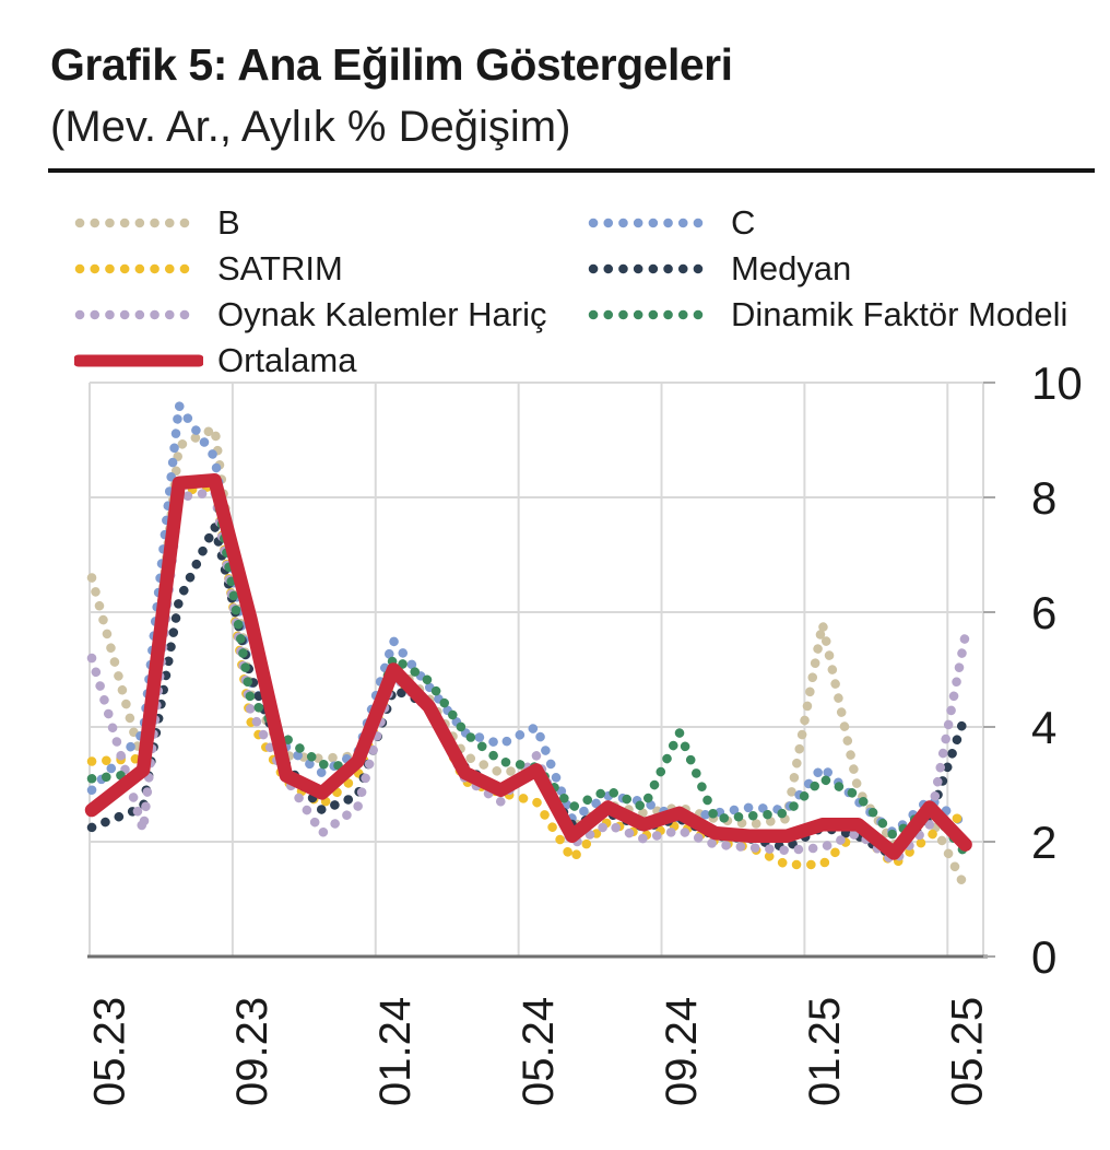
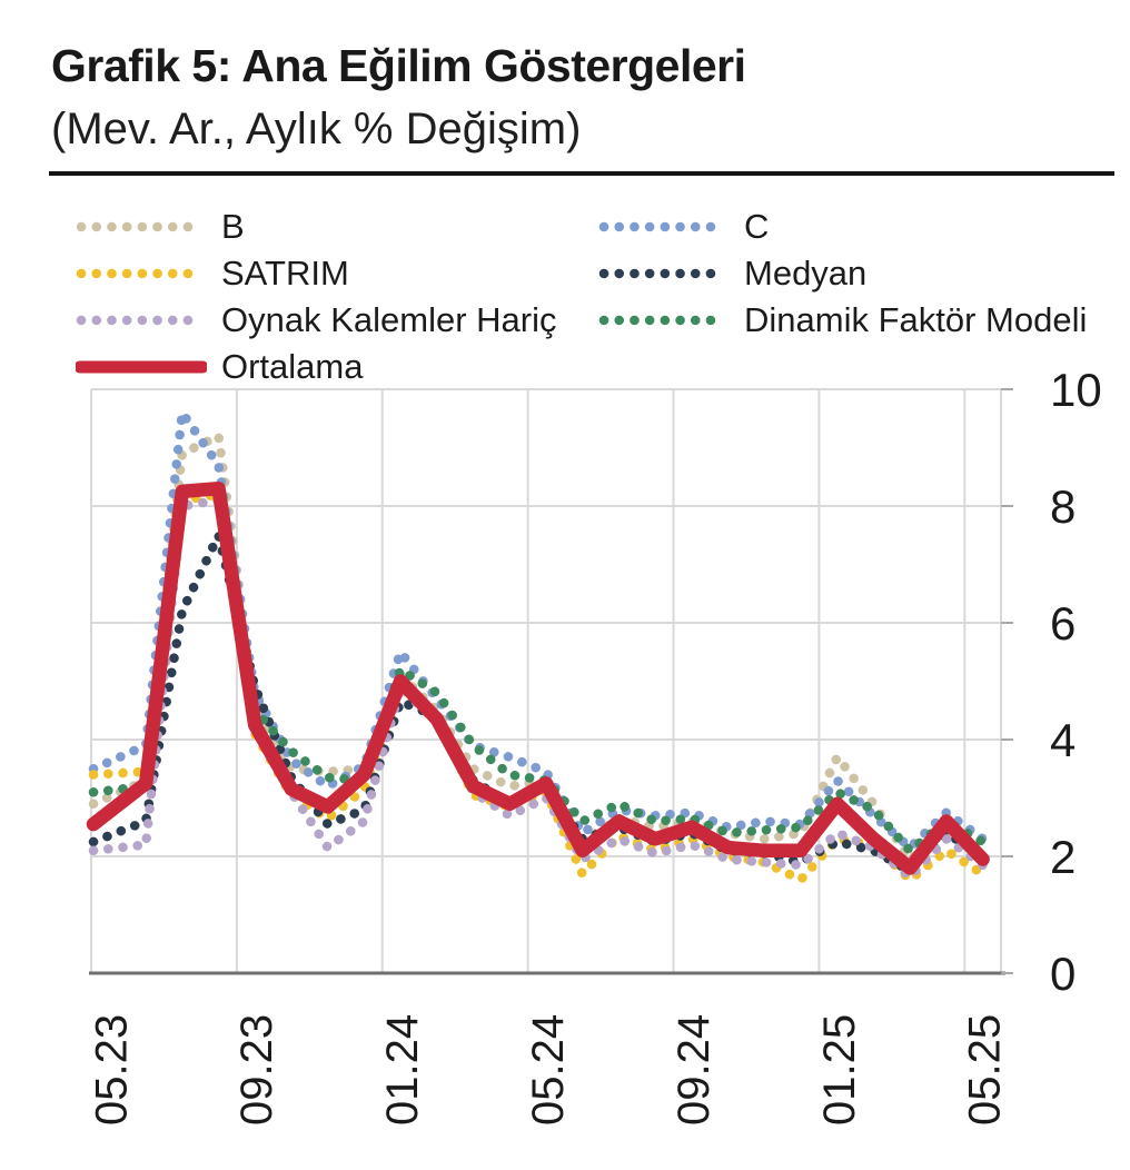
B/05.23: 6.6 -> 2.9
C/05.23: 2.9 -> 3.5
Oynak Kalemler Hariç/05.23: 5.2 -> 2.1
Ortalama/09.23: 5.9 -> 4.2
C/05.24: 4.0 -> 3.5
SATRIM/05.24: 2.7 -> 3.1
Oynak Kalemler Hariç/05.24: 3.5 -> 3.0
C/09.24: 2.4 -> 2.8
Dinamik Faktör Modeli/09.24: 3.9 -> 2.6
B/01.25: 5.8 -> 3.7
SATRIM/01.25: 1.6 -> 2.3
Oynak Kalemler Hariç/01.25: 1.9 -> 2.4
Ortalama/01.25: 2.3 -> 2.9
B/05.25: 1.2 -> 2.1
SATRIM/05.25: 2.5 -> 1.7
Medyan/05.25: 4.2 -> 2.0
Oynak Kalemler Hariç/05.25: 5.6 -> 1.9
Dinamik Faktör Modeli/05.25: 1.8 -> 2.2
